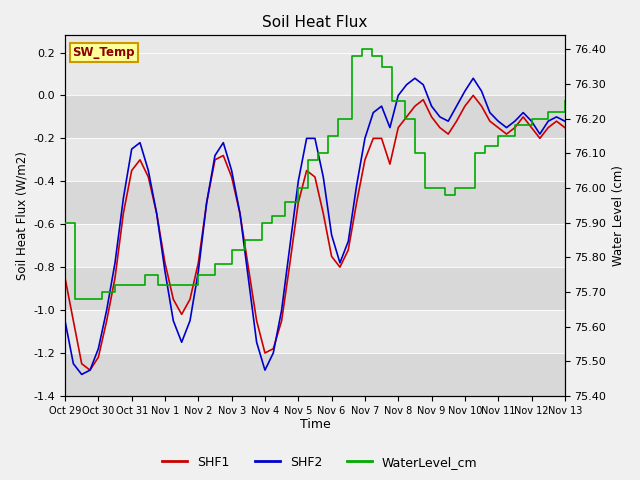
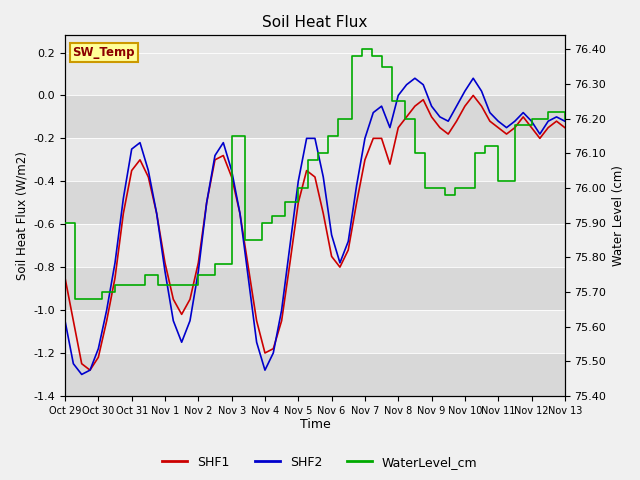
WaterLevel_cm/Nov 3: 75.82 -> 76.15
WaterLevel_cm/Nov 11: 76.15 -> 76.02
WaterLevel_cm/Nov 13: 76.25 -> 76.20
